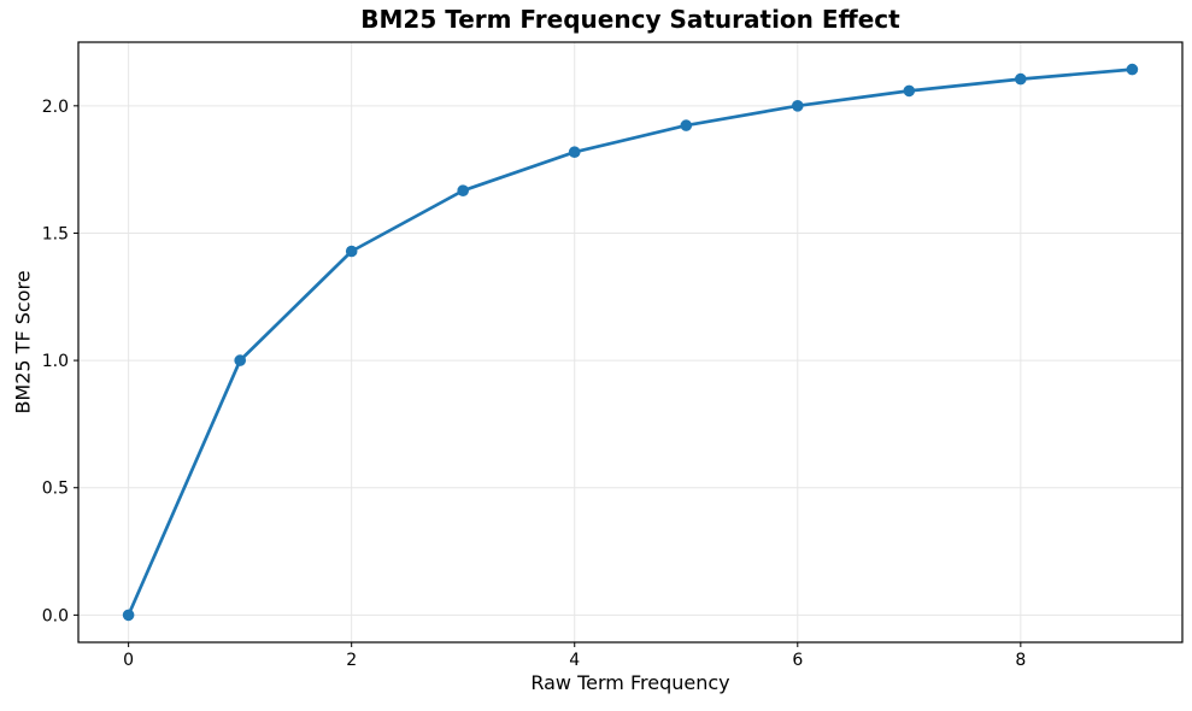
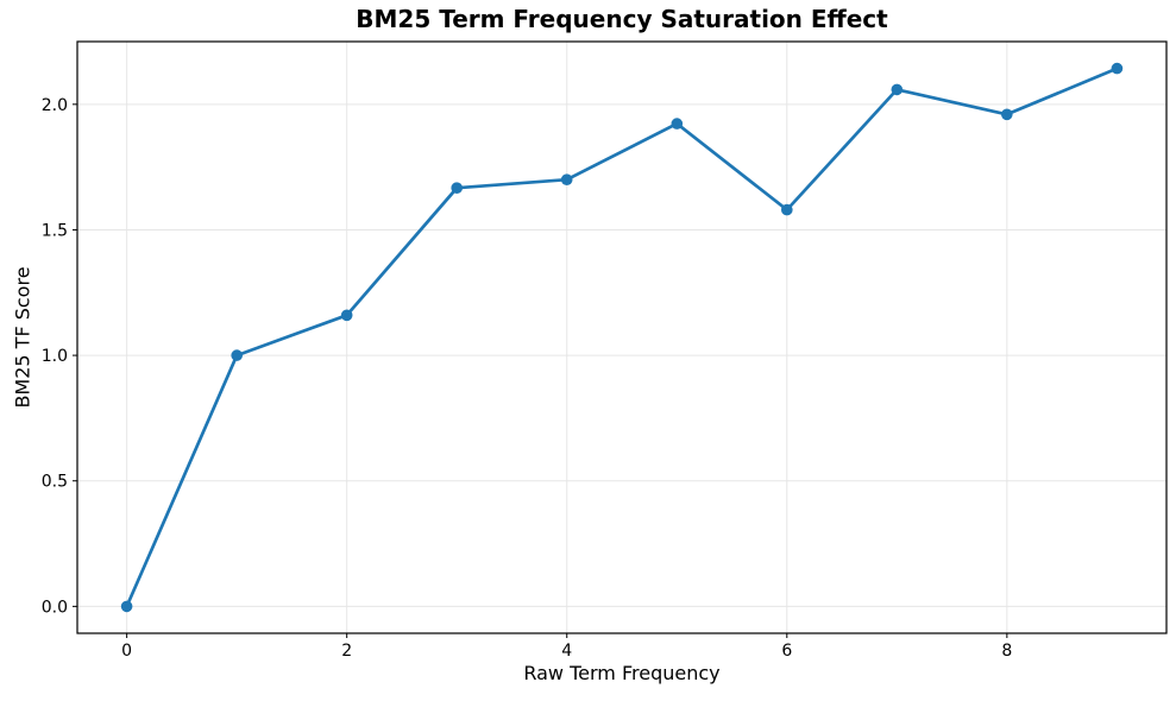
2: 1.43 -> 1.16
4: 1.82 -> 1.70
6: 2.00 -> 1.58
8: 2.11 -> 1.96
